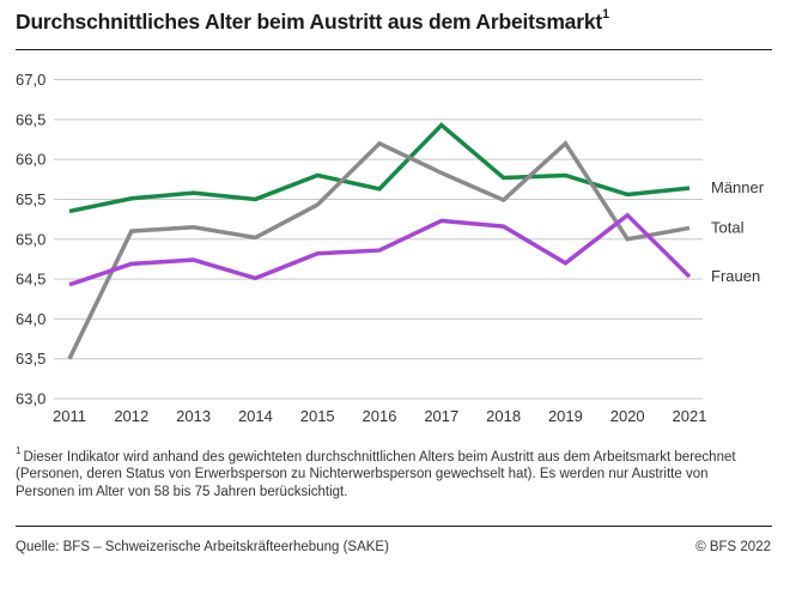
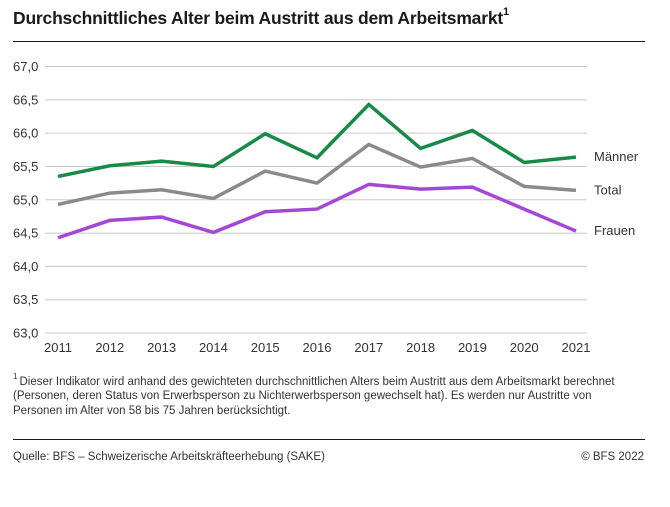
Total/2011: 63,5 -> 64,9
Männer/2015: 65,8 -> 66,0
Total/2016: 66,2 -> 65,2
Männer/2019: 65,8 -> 66,0
Total/2019: 66,2 -> 65,6
Frauen/2019: 64,7 -> 65,2
Total/2020: 65,0 -> 65,2
Frauen/2020: 65,3 -> 64,9
